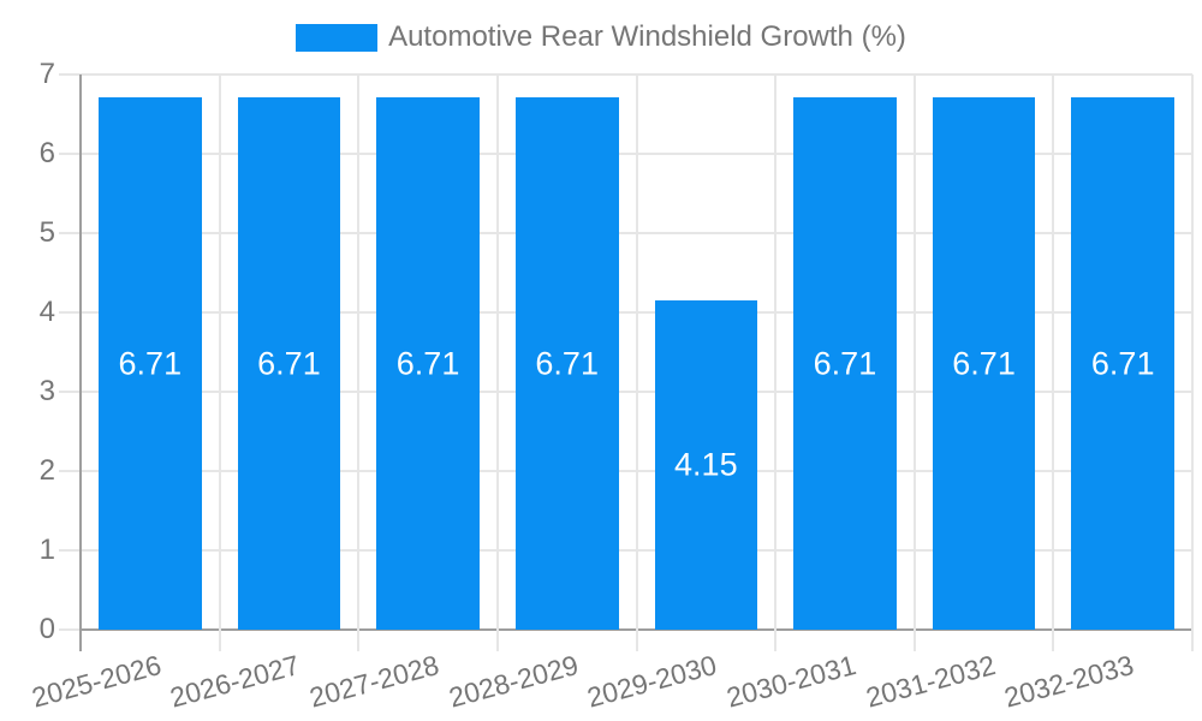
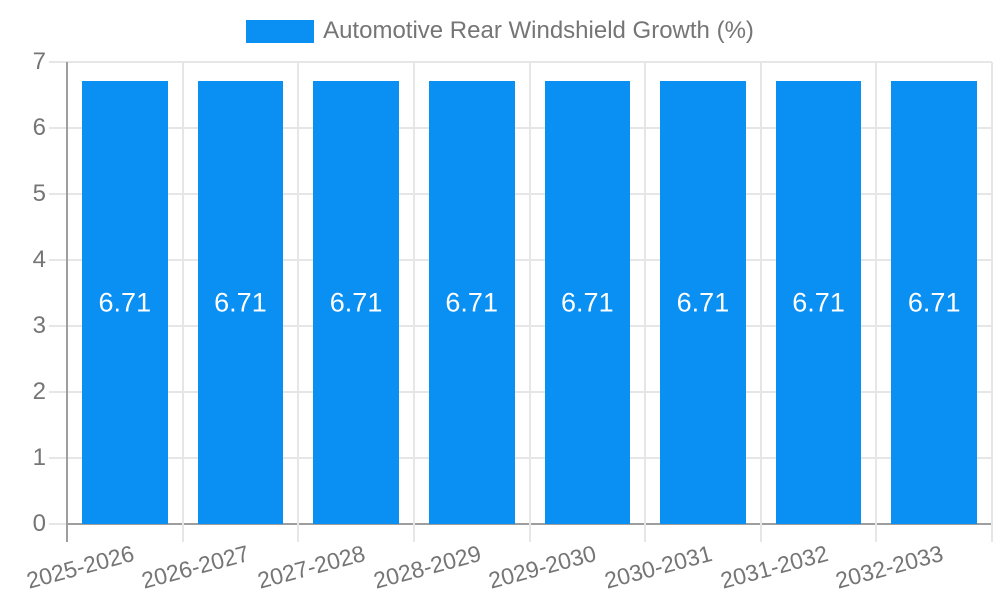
2029-2030: 4.15 -> 6.71
